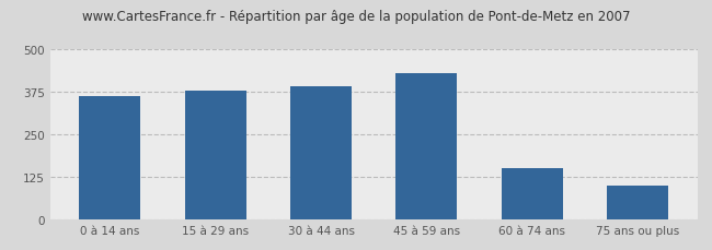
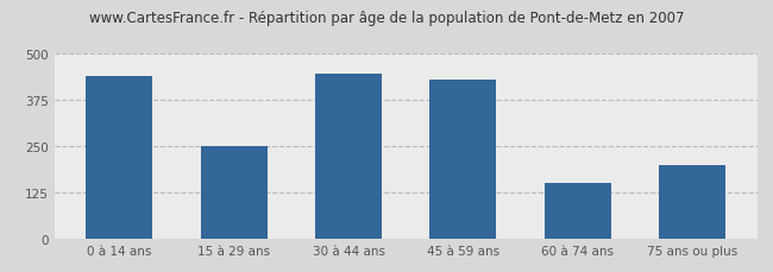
0 à 14 ans: 362 -> 440
15 à 29 ans: 378 -> 250
30 à 44 ans: 392 -> 445
75 ans ou plus: 100 -> 200
